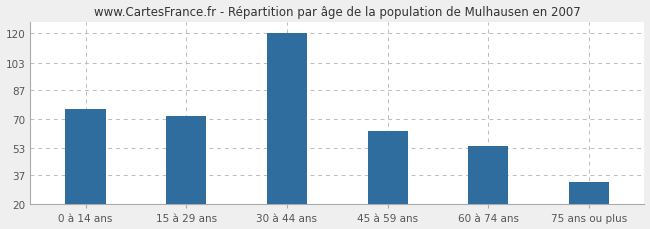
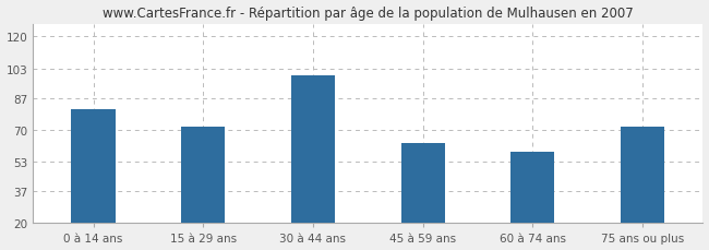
0 à 14 ans: 76 -> 81
30 à 44 ans: 120 -> 99
60 à 74 ans: 54 -> 58
75 ans ou plus: 33 -> 72
